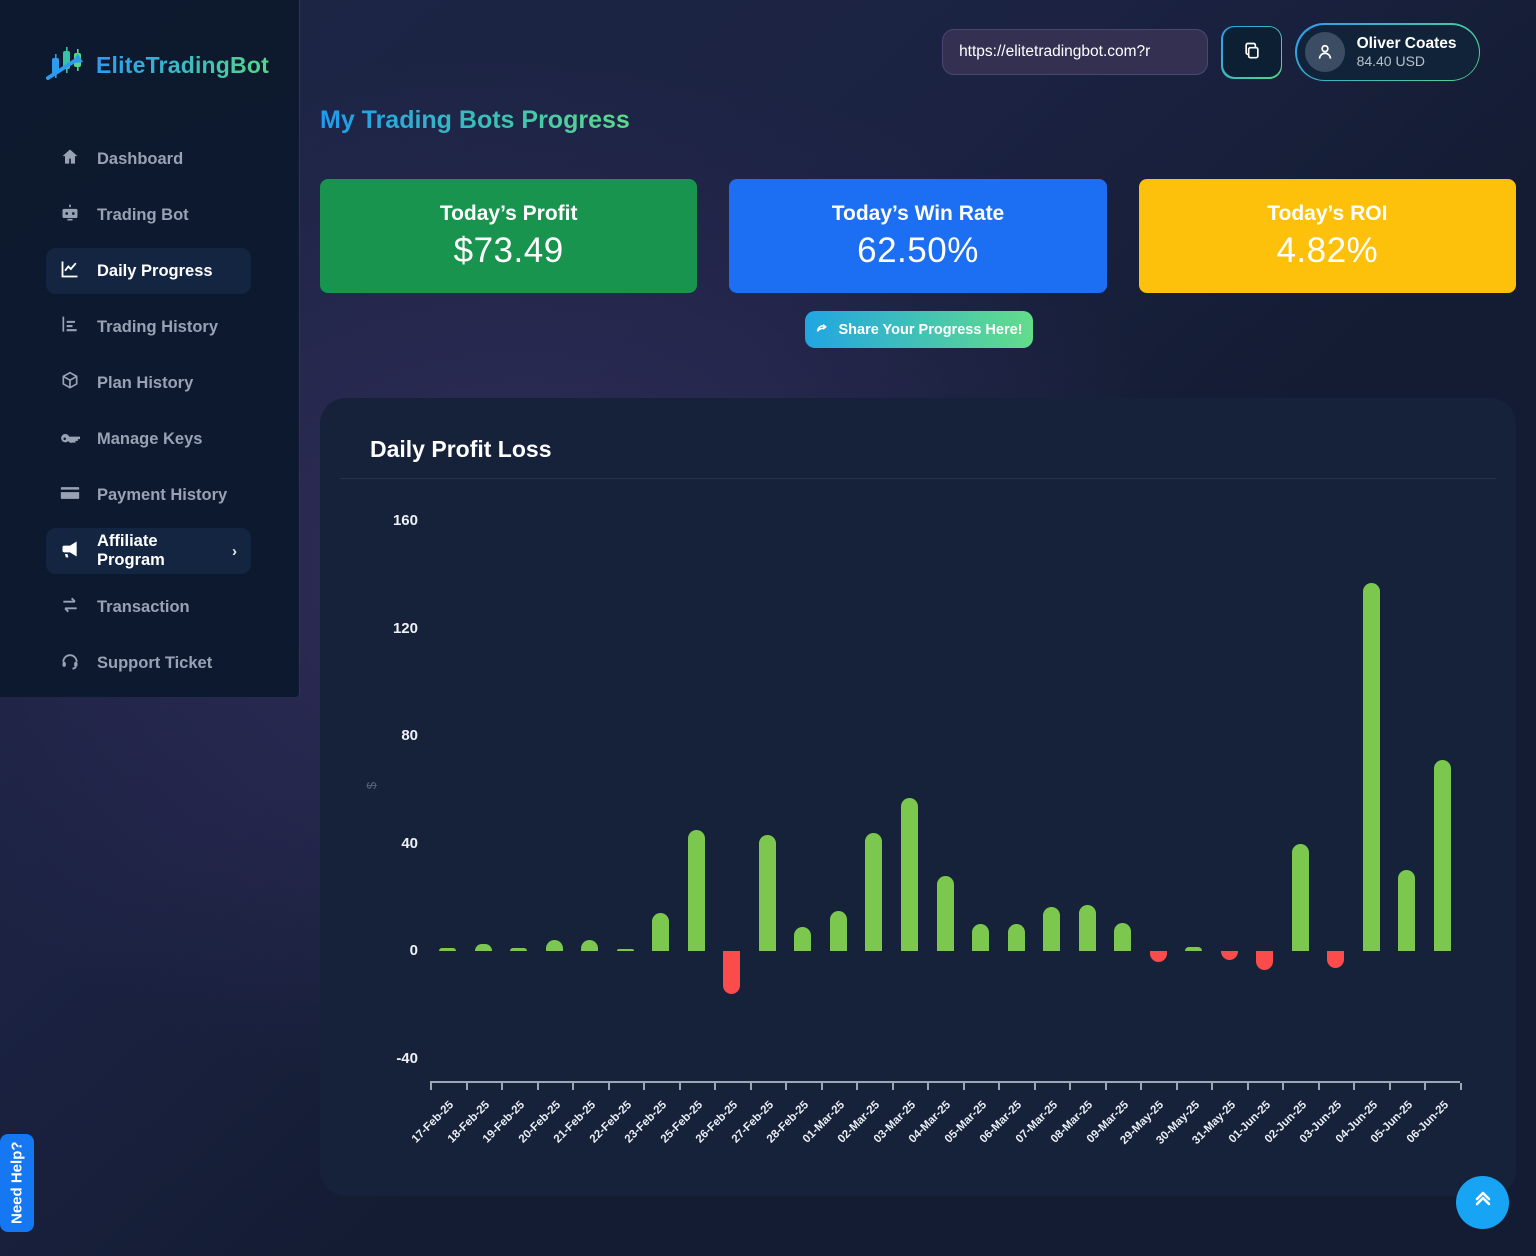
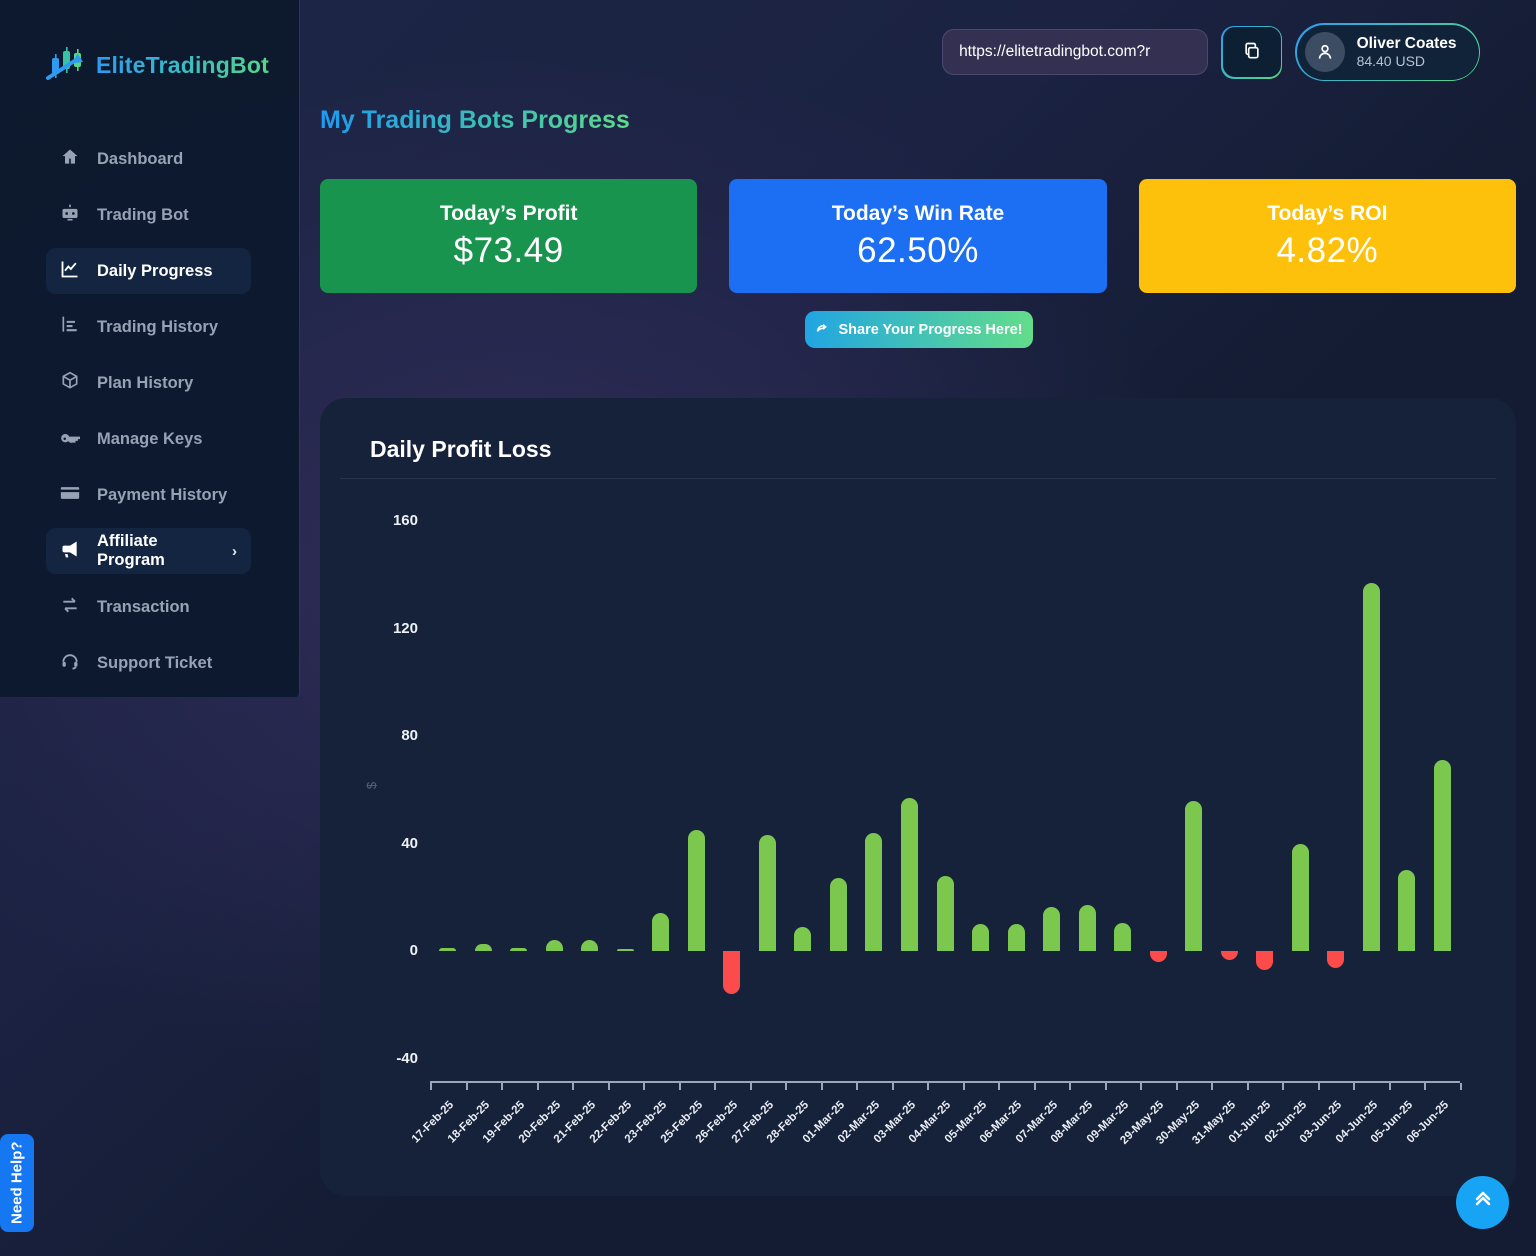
01-Mar-25: 15 -> 27
30-May-25: 2 -> 56
